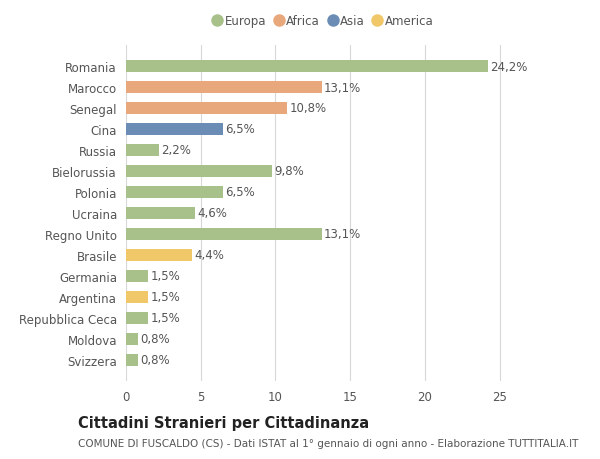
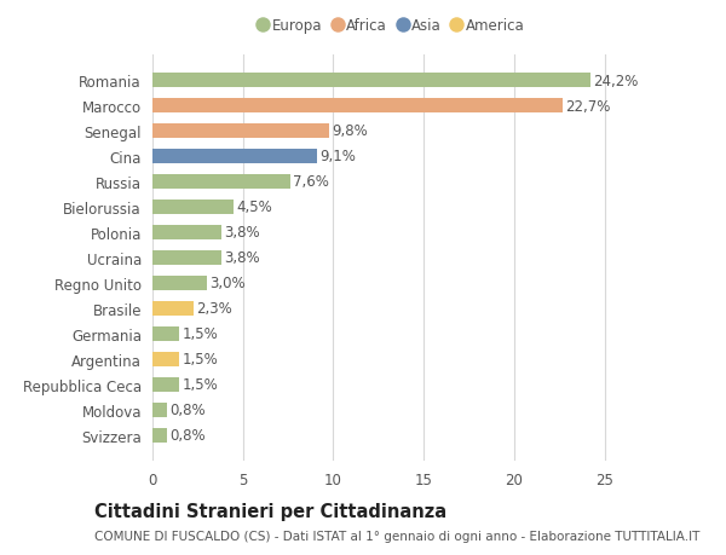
Marocco: 13,1% -> 22,7%
Senegal: 10,8% -> 9,8%
Cina: 6,5% -> 9,1%
Russia: 2,2% -> 7,6%
Bielorussia: 9,8% -> 4,5%
Polonia: 6,5% -> 3,8%
Ucraina: 4,6% -> 3,8%
Regno Unito: 13,1% -> 3,0%
Brasile: 4,4% -> 2,3%
